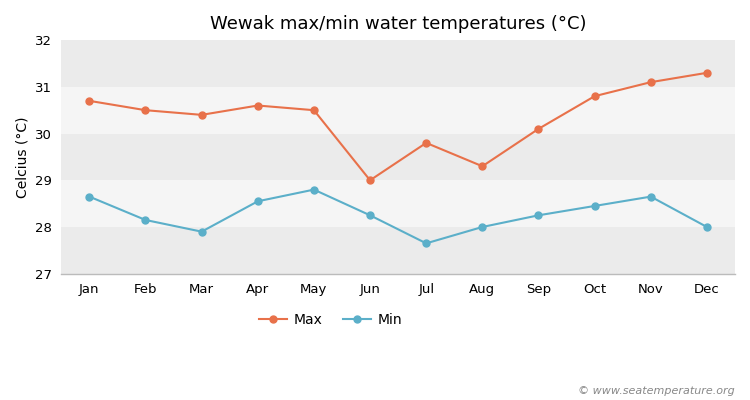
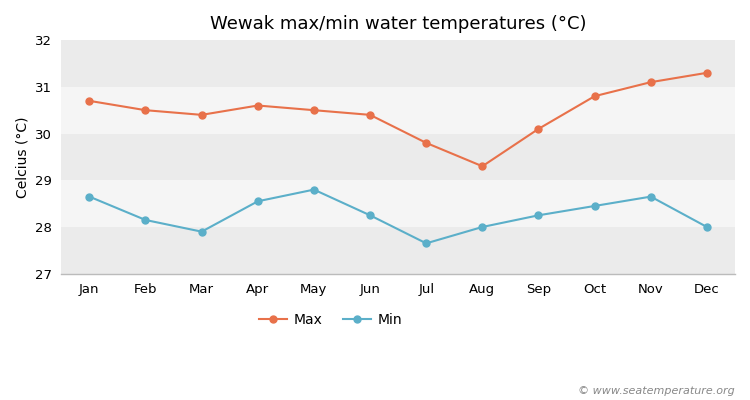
Max/Jun: 29.0 -> 30.4
